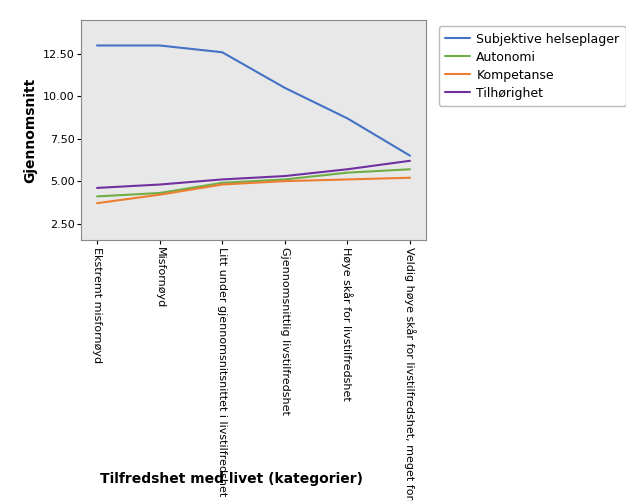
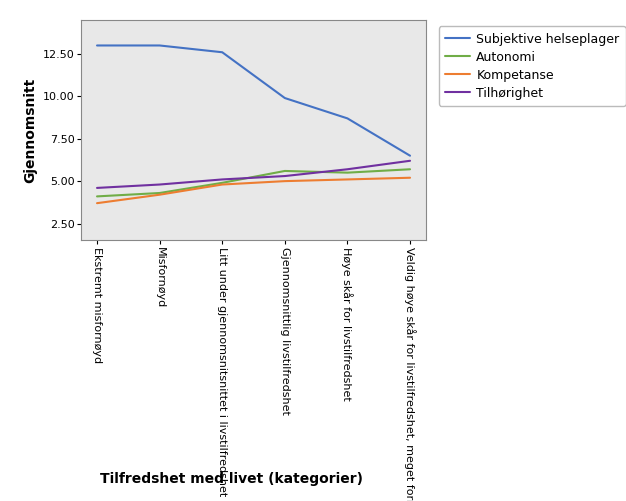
Subjektive helseplager/Gjennomsnittlig livstilfredshet: 10.5 -> 9.9
Autonomi/Gjennomsnittlig livstilfredshet: 5.1 -> 5.6
